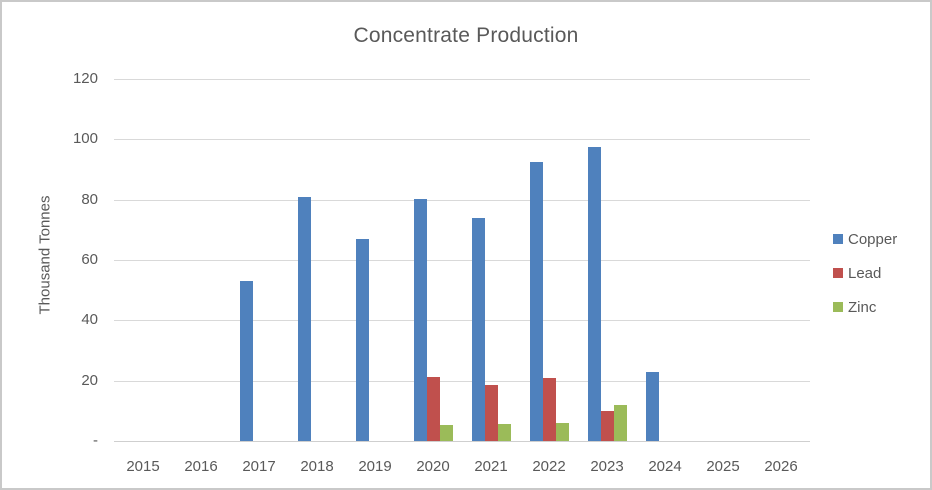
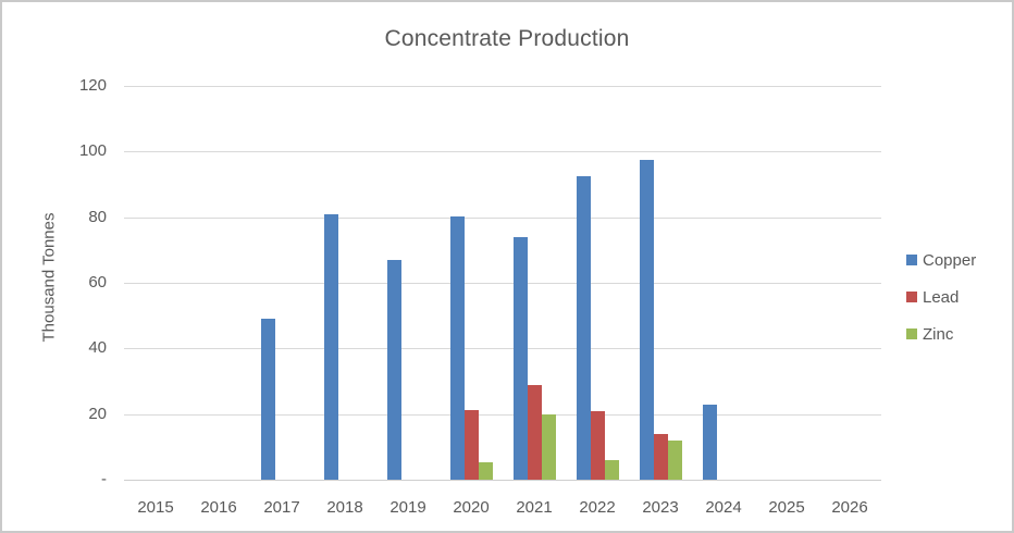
Copper/2017: 53 -> 49
Lead/2021: 18 -> 29
Zinc/2021: 6 -> 20
Lead/2023: 10 -> 14
